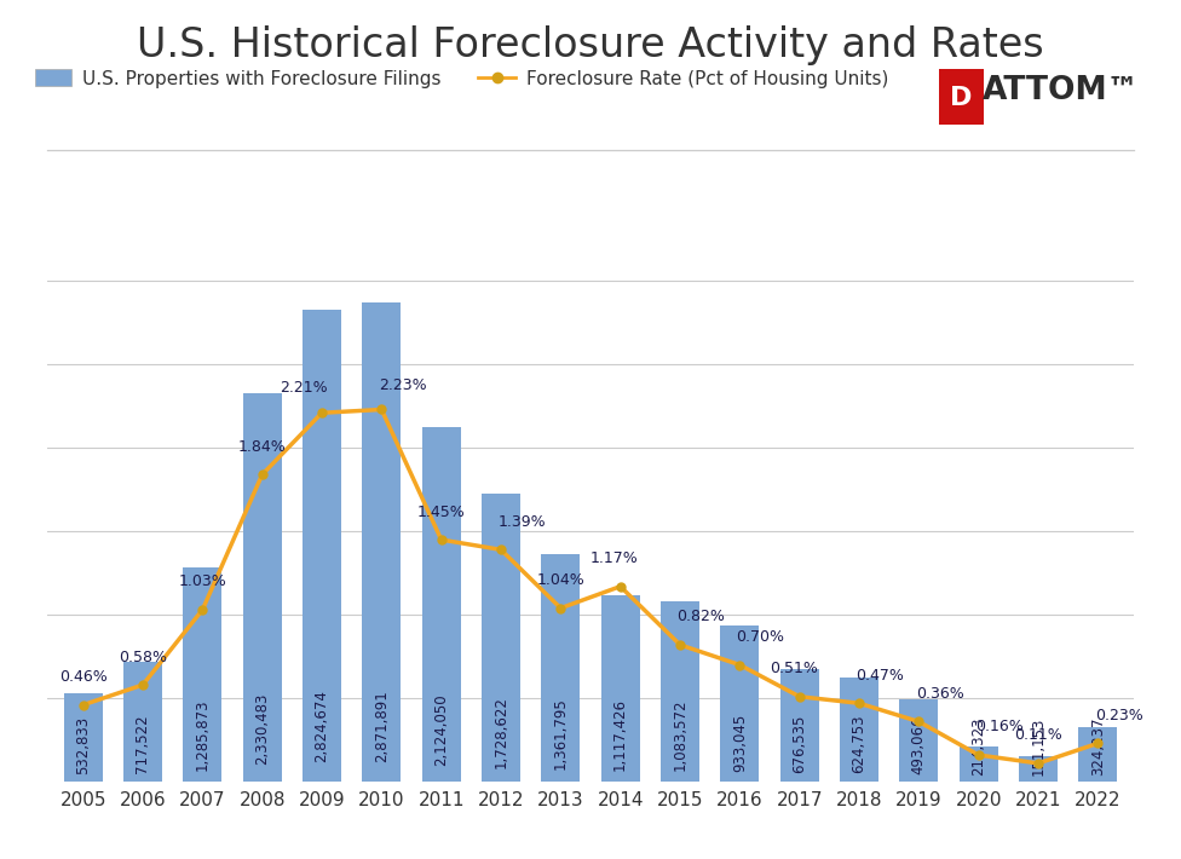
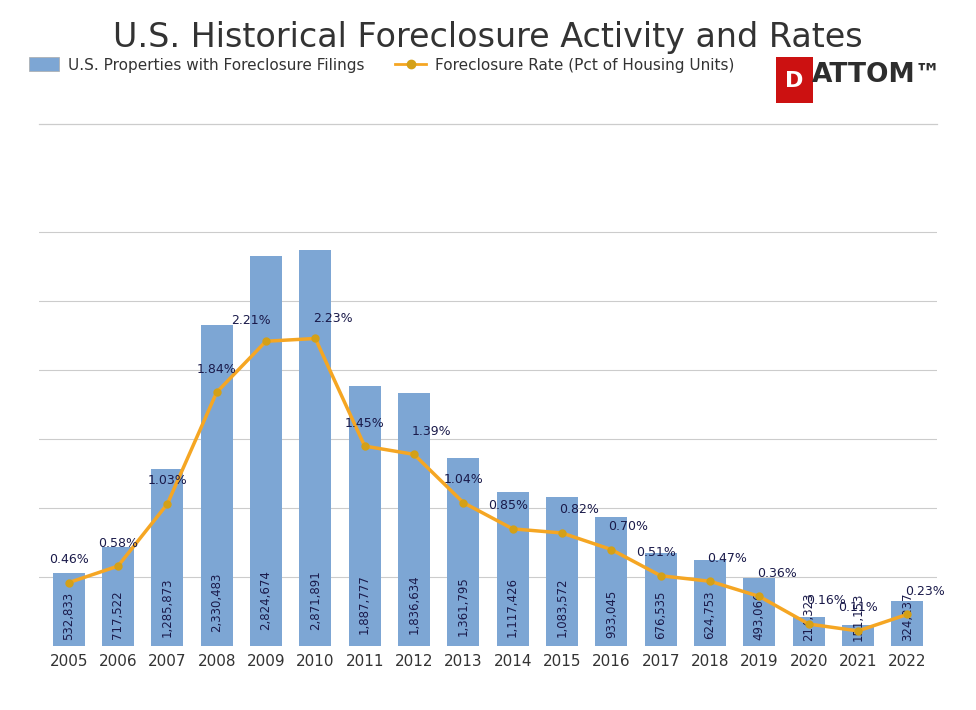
U.S. Properties with Foreclosure Filings/2011: 2,124,050 -> 1,887,777
U.S. Properties with Foreclosure Filings/2012: 1,728,622 -> 1,836,634
Foreclosure Rate (Pct of Housing Units)/2014: 1.17% -> 0.85%
